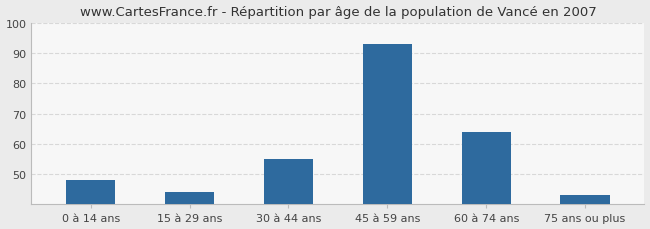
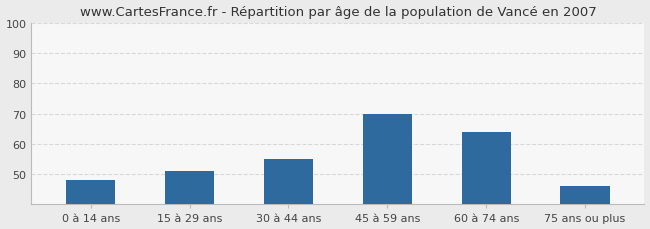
15 à 29 ans: 44 -> 51
45 à 59 ans: 93 -> 70
75 ans ou plus: 43 -> 46
